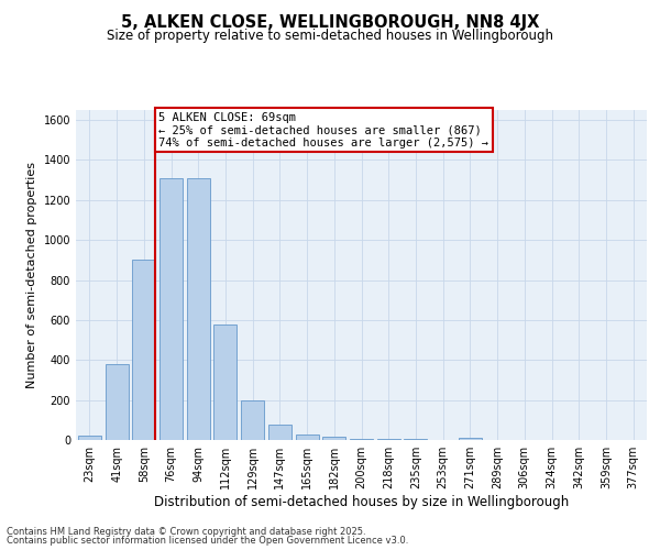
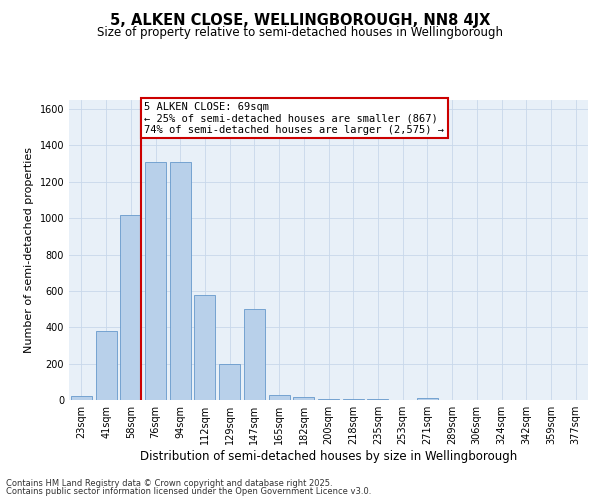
58sqm: 900 -> 1020
147sqm: 80 -> 500
